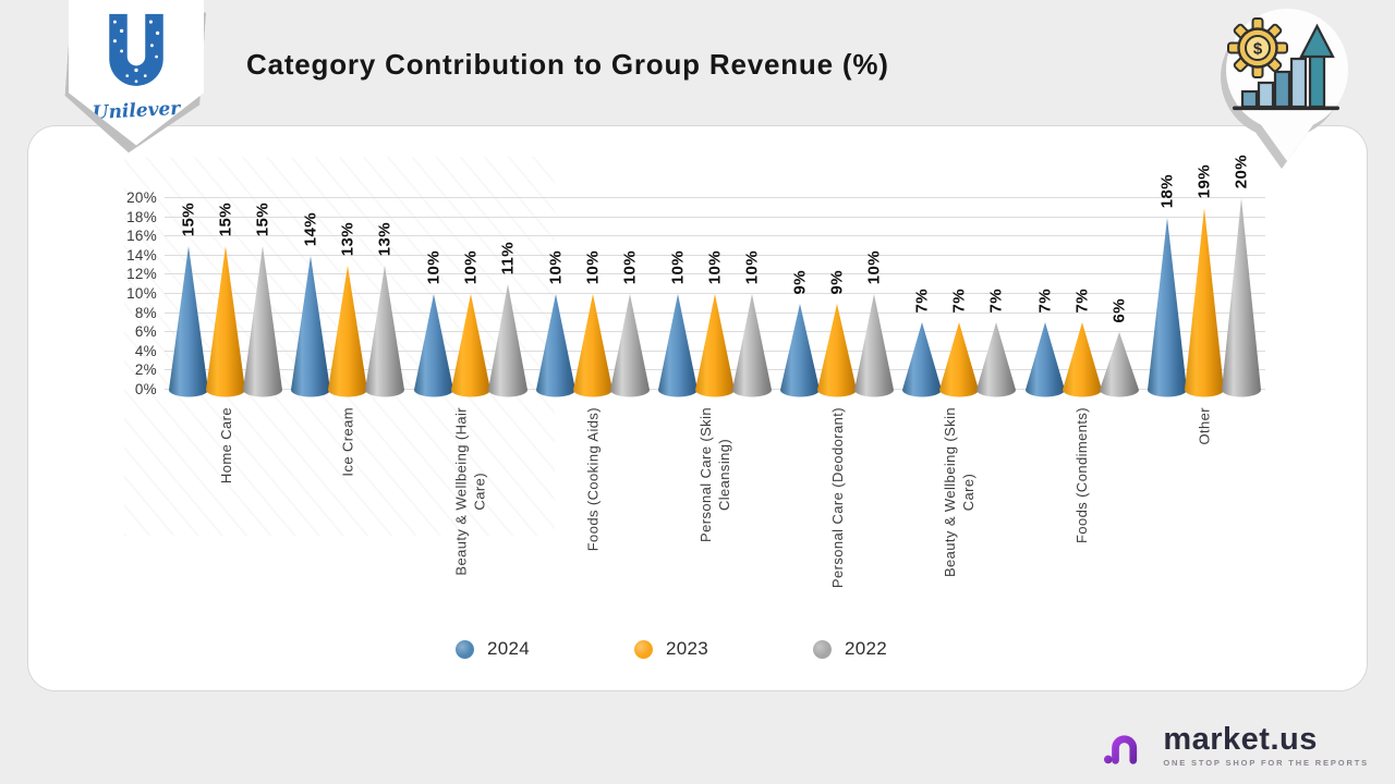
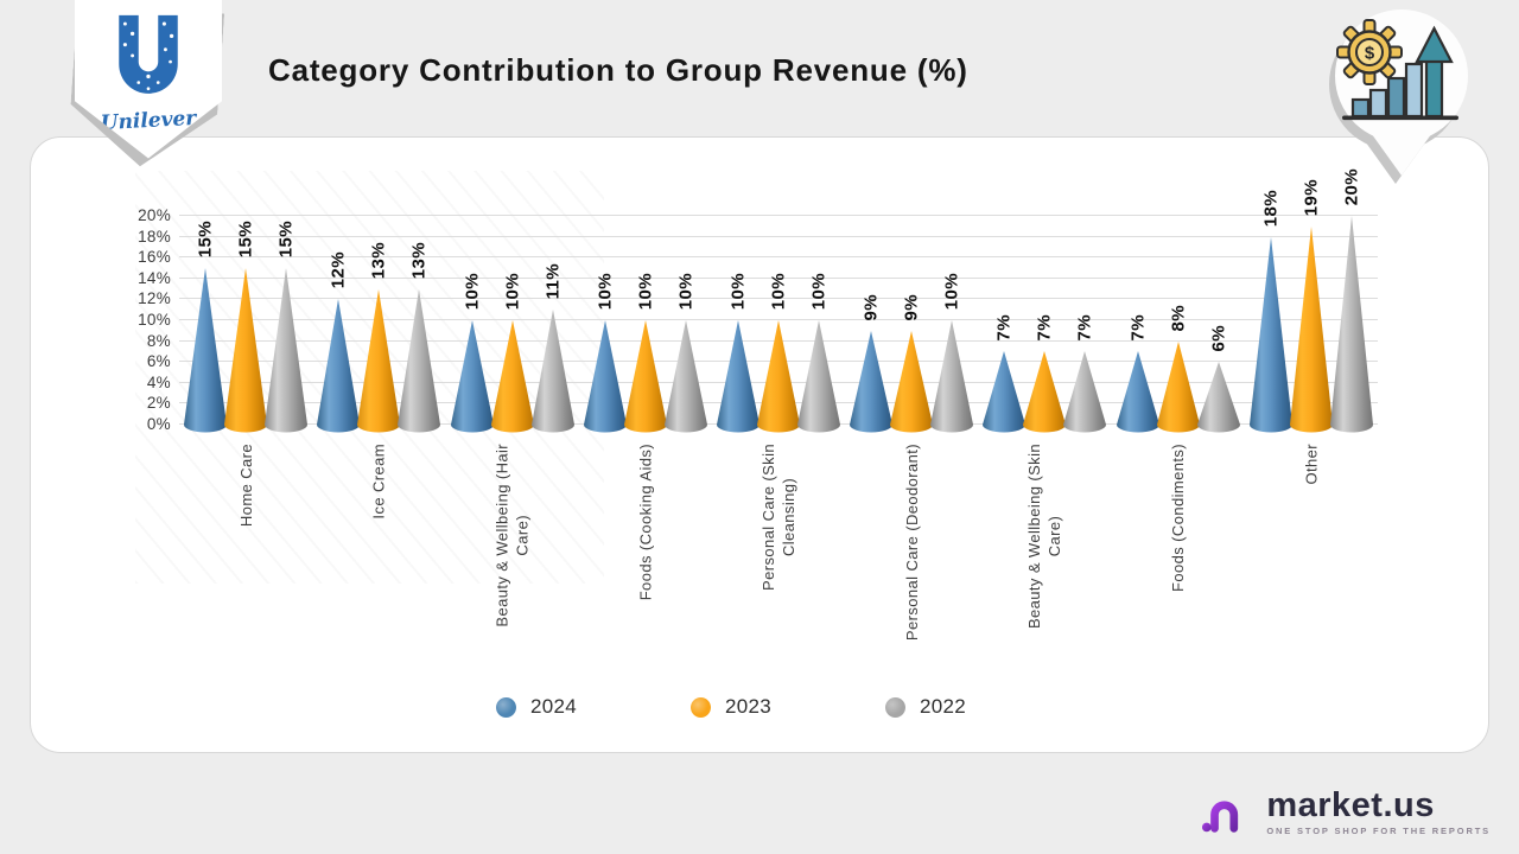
2024/Ice Cream: 14% -> 12%
2023/Foods (Condiments): 7% -> 8%
